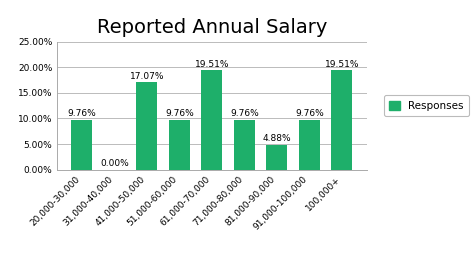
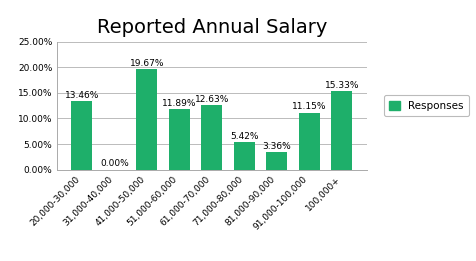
20,000-30,000: 9.76% -> 13.46%
41,000-50,000: 17.07% -> 19.67%
51,000-60,000: 9.76% -> 11.89%
61,000-70,000: 19.51% -> 12.63%
71,000-80,000: 9.76% -> 5.42%
81,000-90,000: 4.88% -> 3.36%
91,000-100,000: 9.76% -> 11.15%
100,000+: 19.51% -> 15.33%
